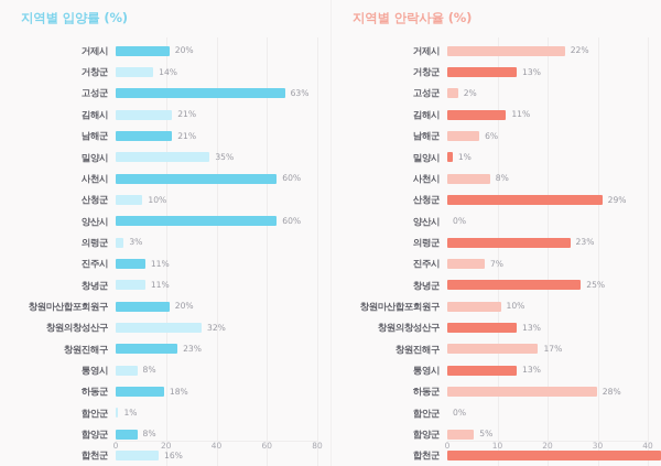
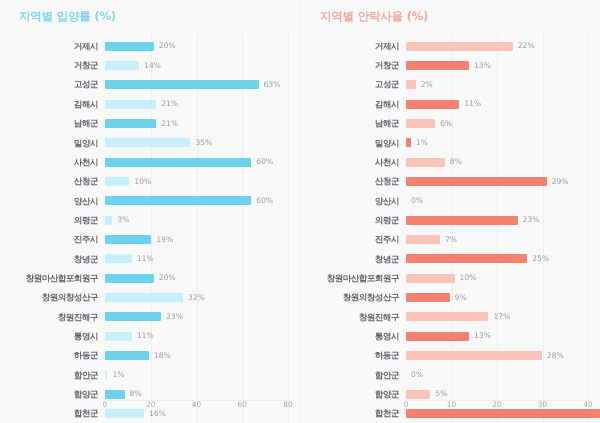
지역별 입양률 (%)/진주시: 11% -> 19%
지역별 입양률 (%)/통영시: 8% -> 11%
지역별 안락사율 (%)/창원의창성산구: 13% -> 9%
